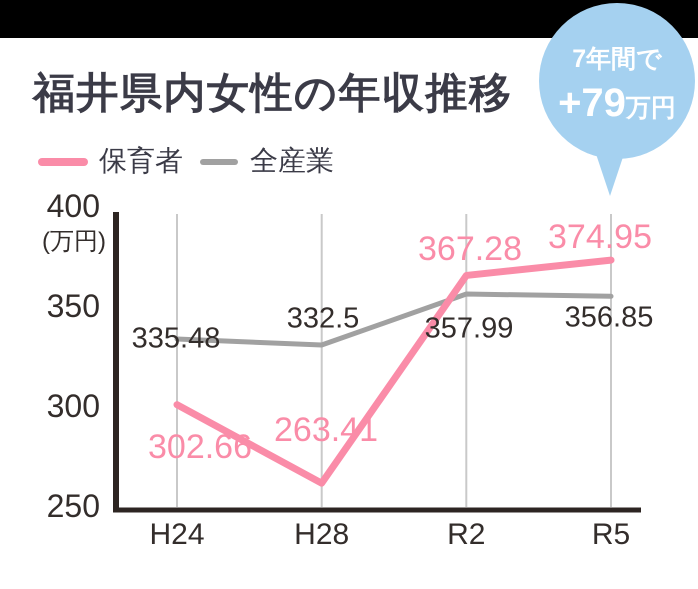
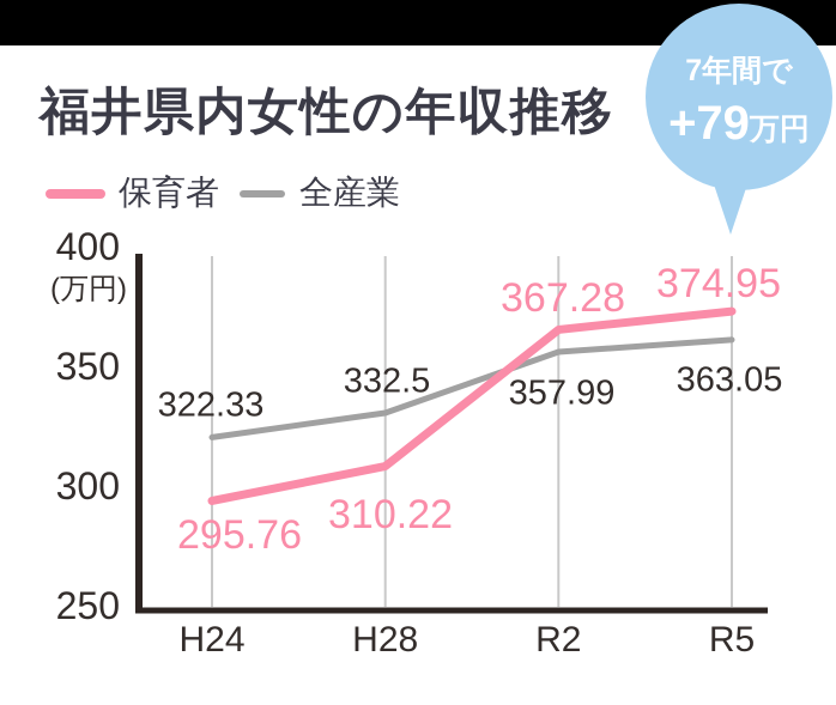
保育者/H24: 302.66 -> 295.76
全産業/H24: 335.48 -> 322.33
保育者/H28: 263.41 -> 310.22
全産業/R5: 356.85 -> 363.05
